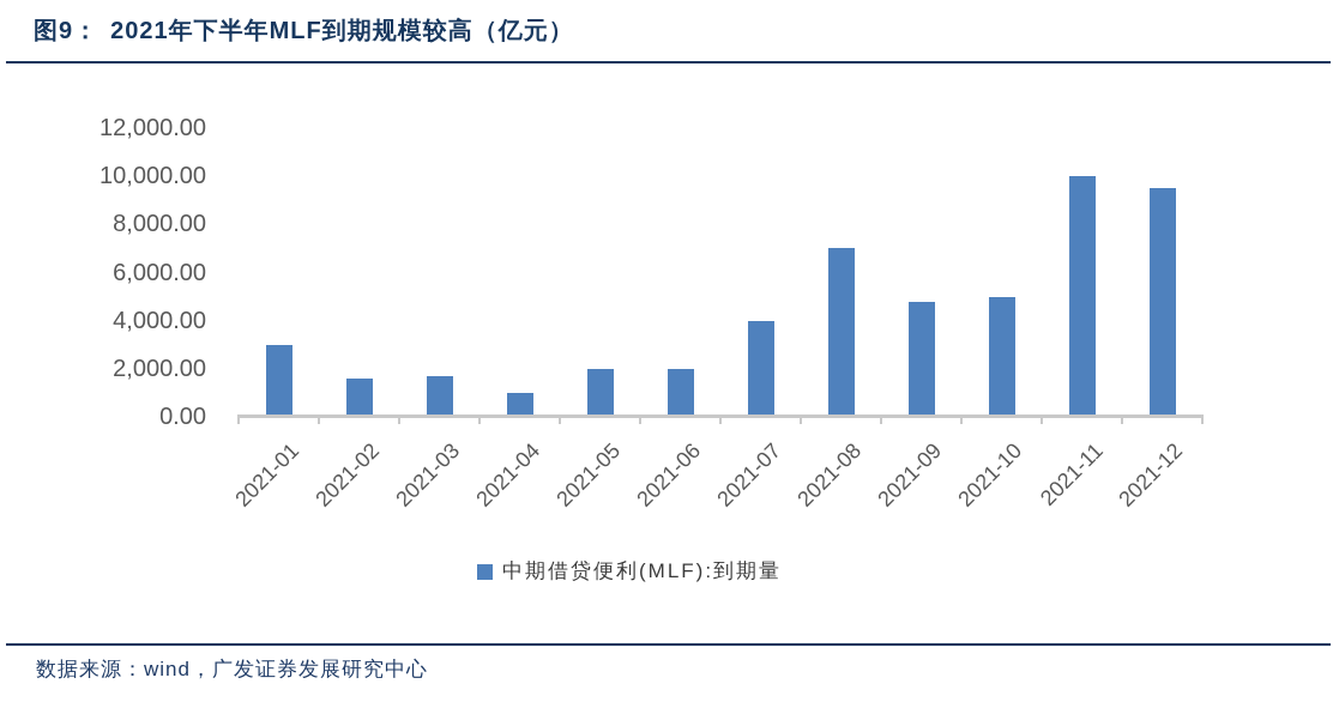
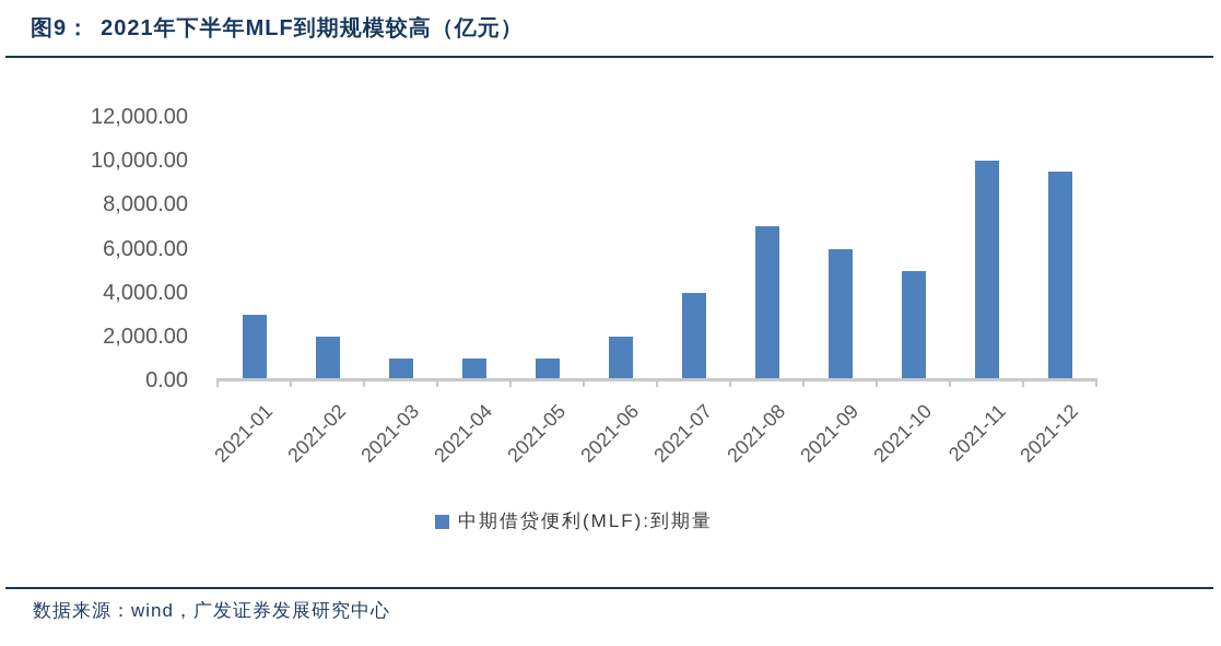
2021-02: 1600 -> 2000
2021-03: 1700 -> 1000
2021-05: 2000 -> 1000
2021-09: 4800 -> 6000
